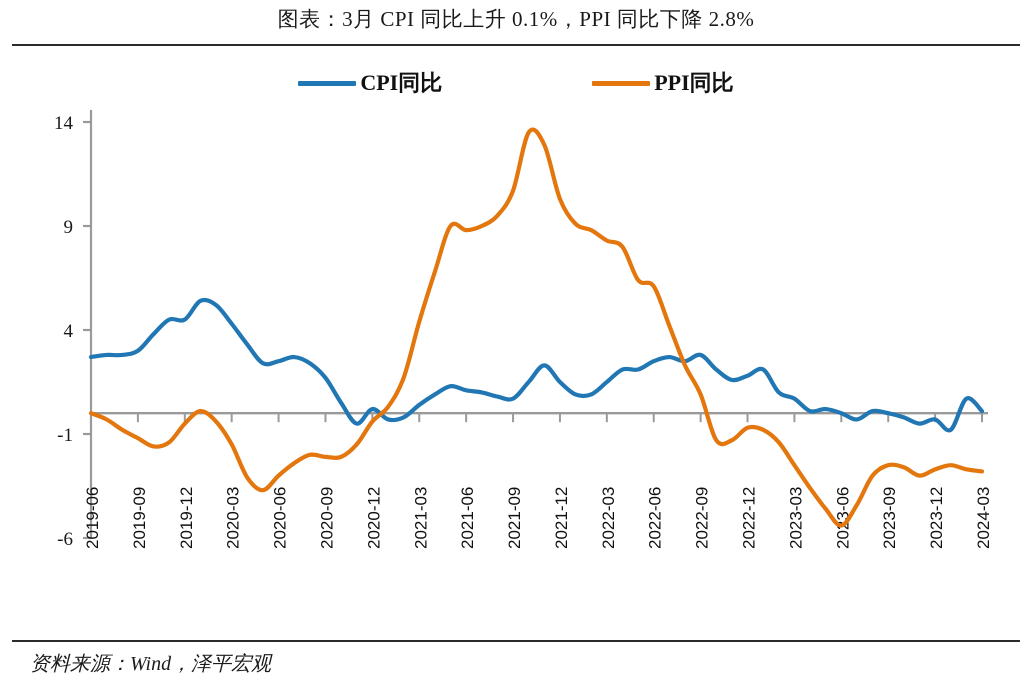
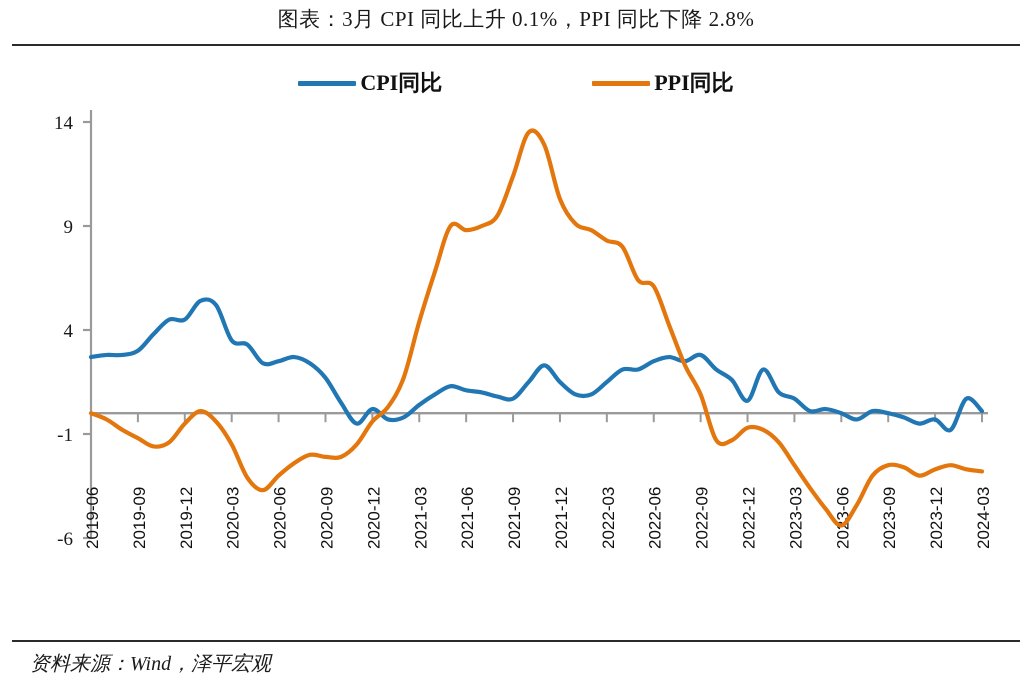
CPI同比/2020-03: 4.3 -> 3.5
PPI同比/2021-09: 10.7 -> 11.4
CPI同比/2022-12: 1.8 -> 0.6
